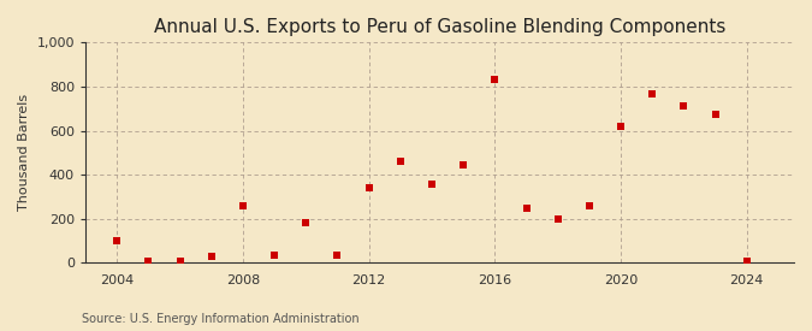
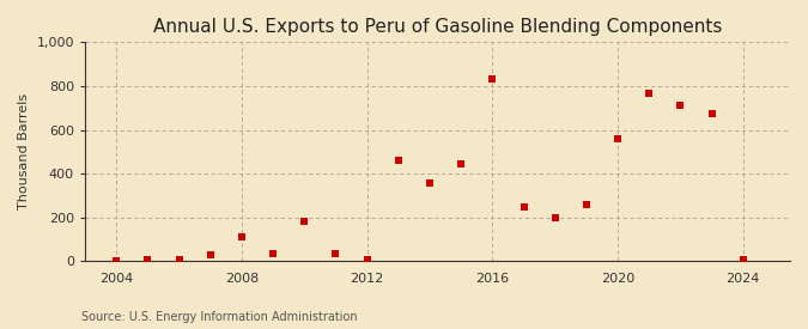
2004: 100 -> 0
2008: 260 -> 110
2012: 340 -> 0
2020: 620 -> 560
